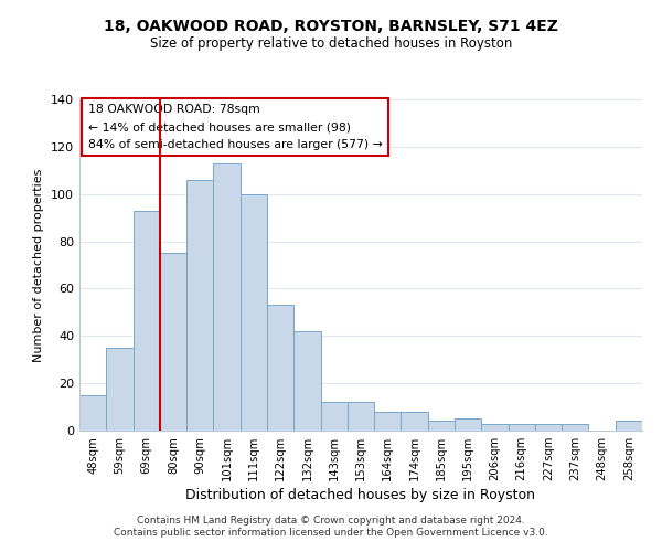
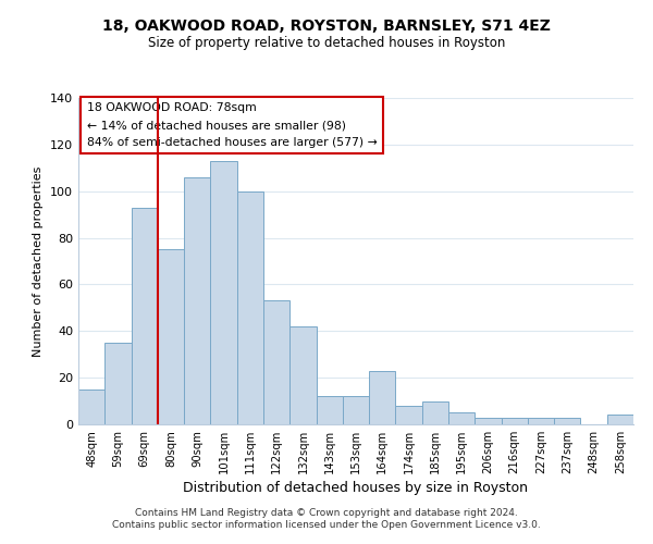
164sqm: 8 -> 23
185sqm: 4 -> 10
